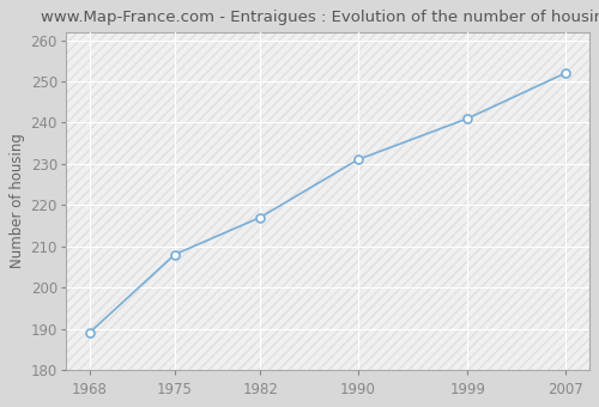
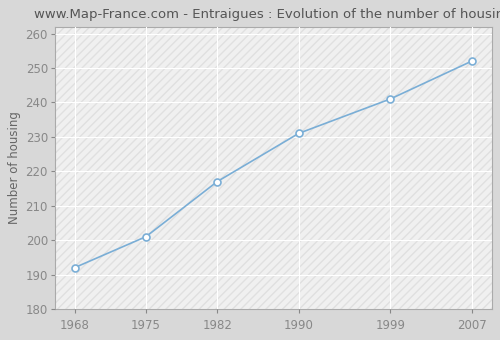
1968: 189 -> 192
1975: 208 -> 201
